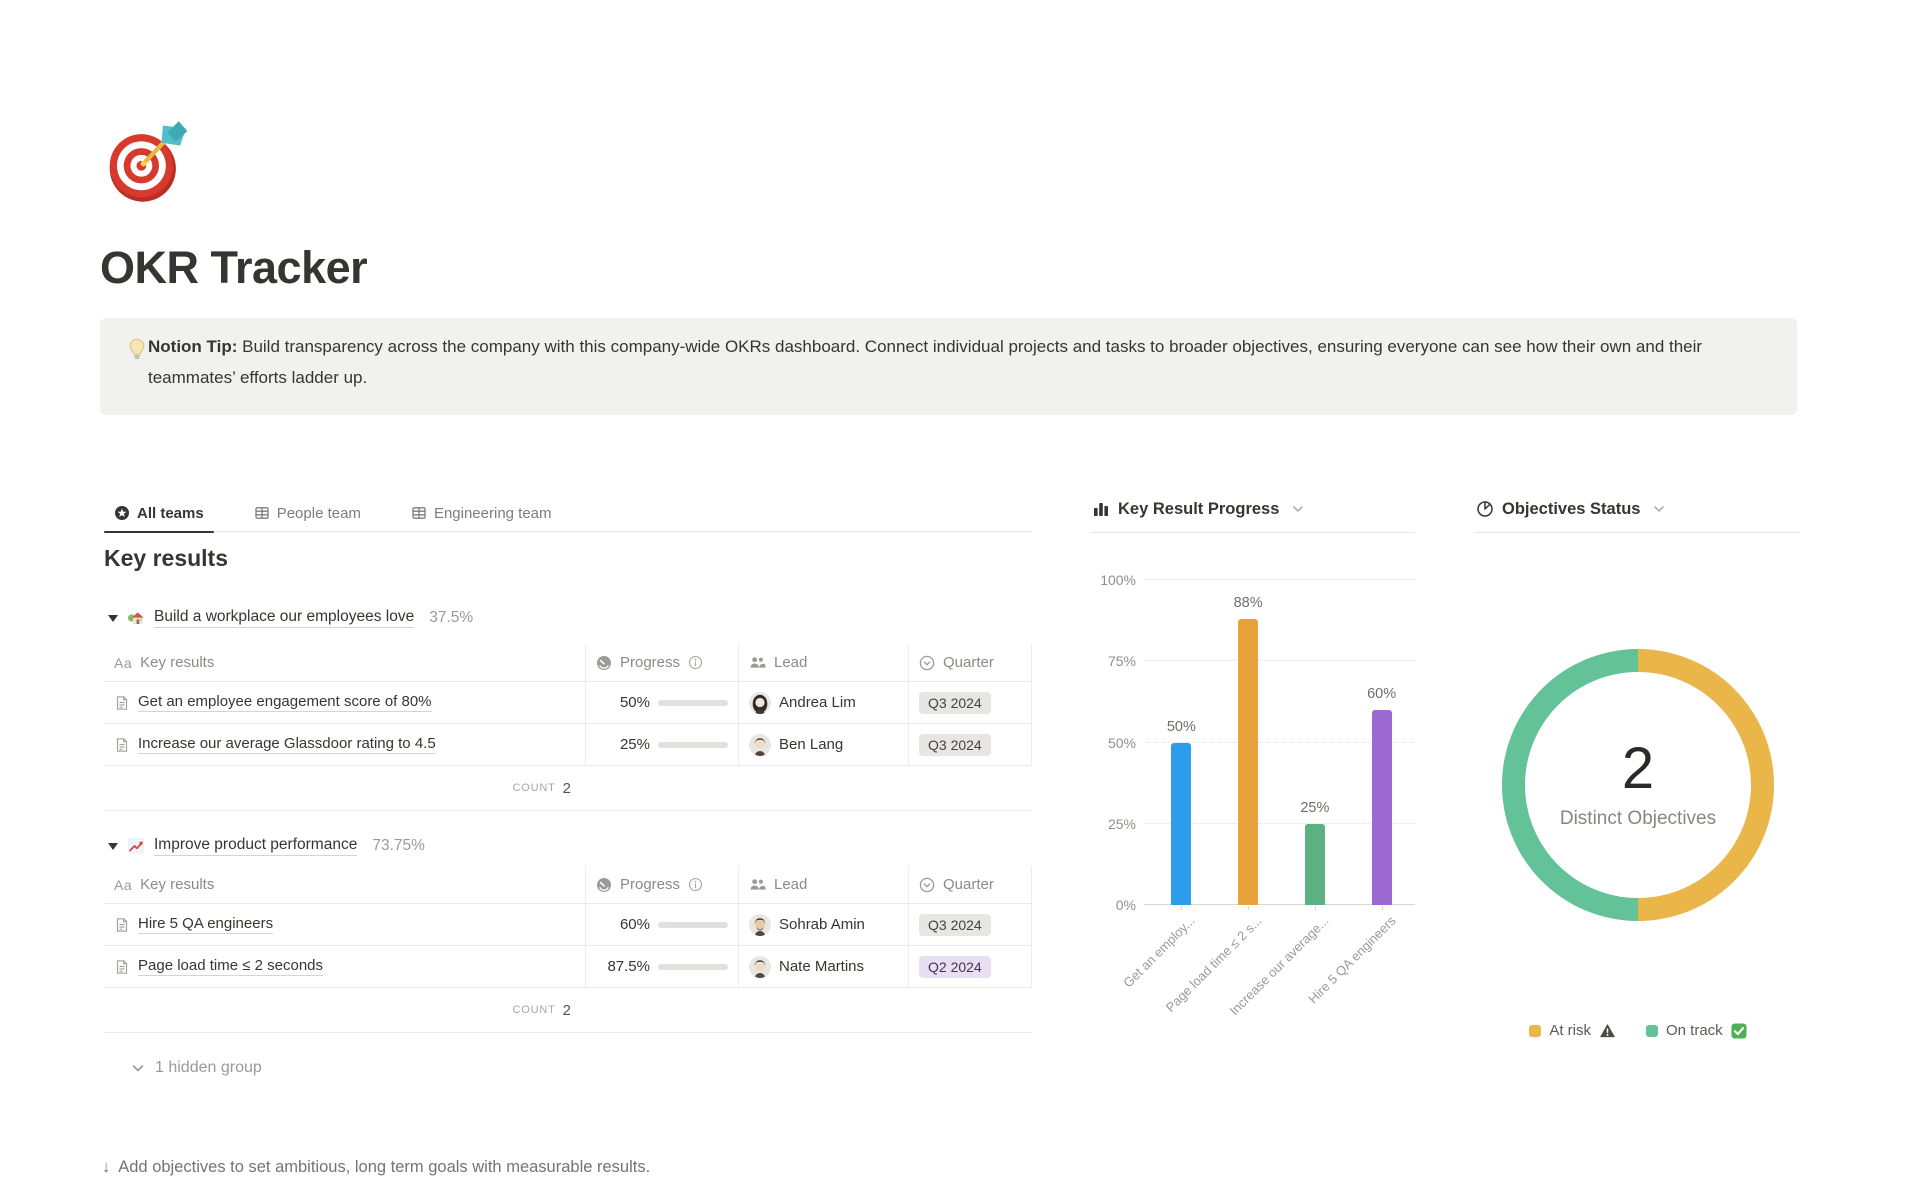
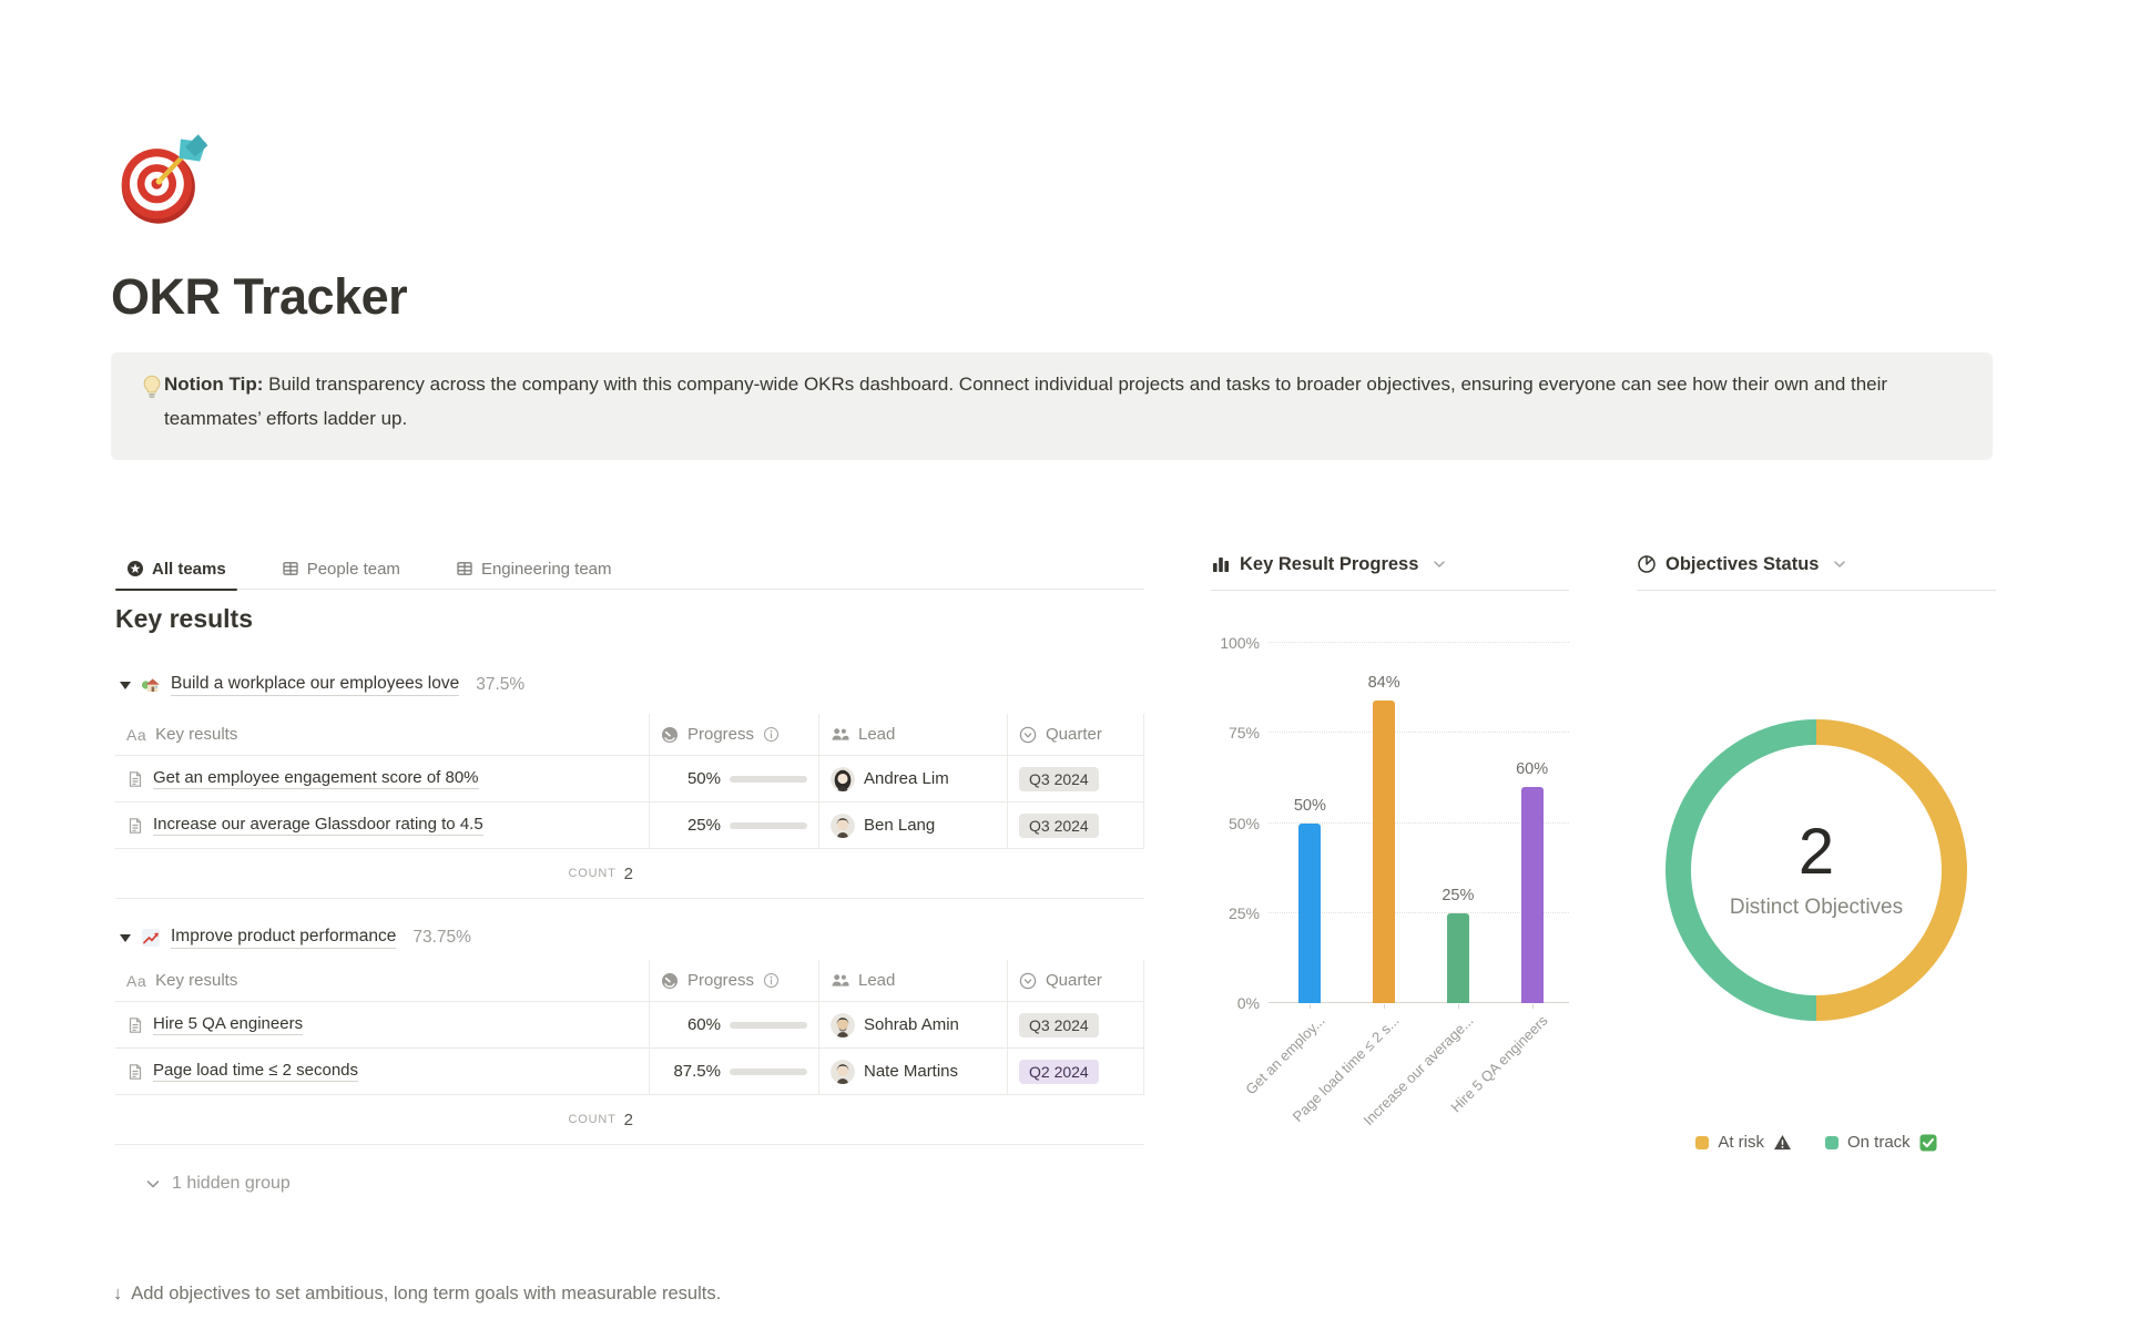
Key Result Progress/Page load time ≤ 2 s...: 88% -> 84%
